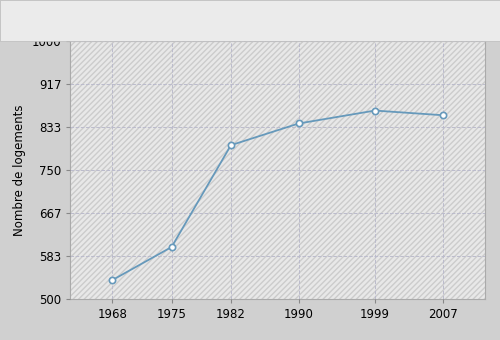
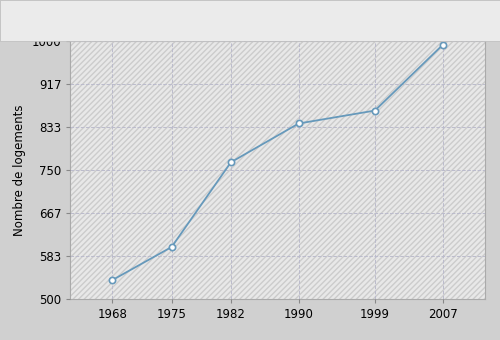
1982: 798 -> 765
2007: 856 -> 992
